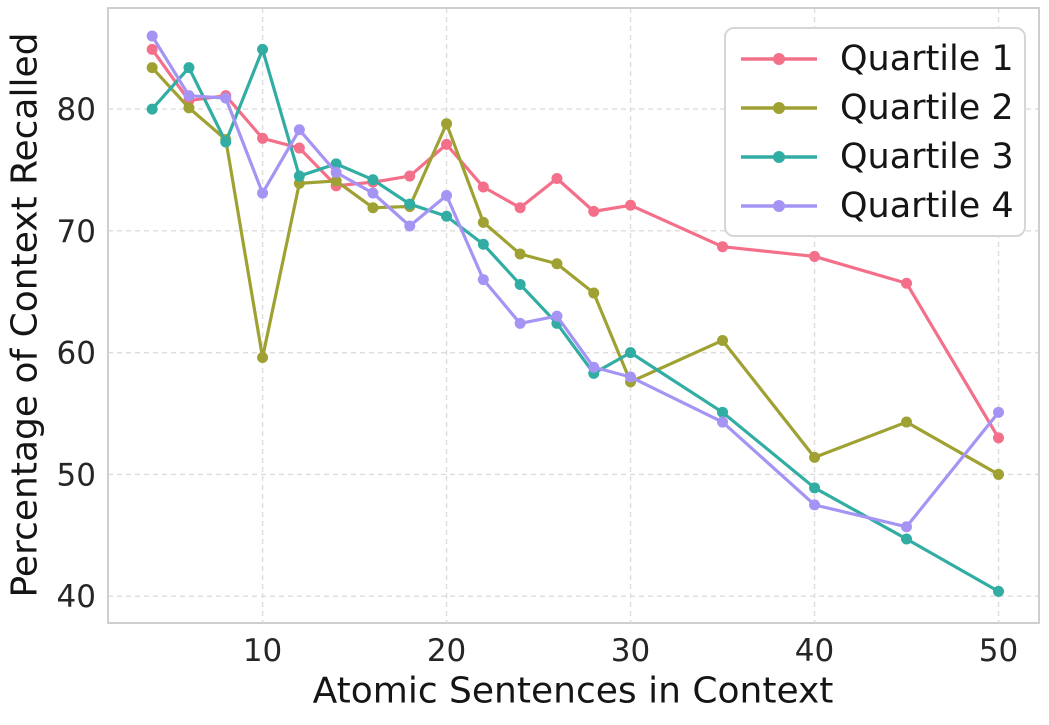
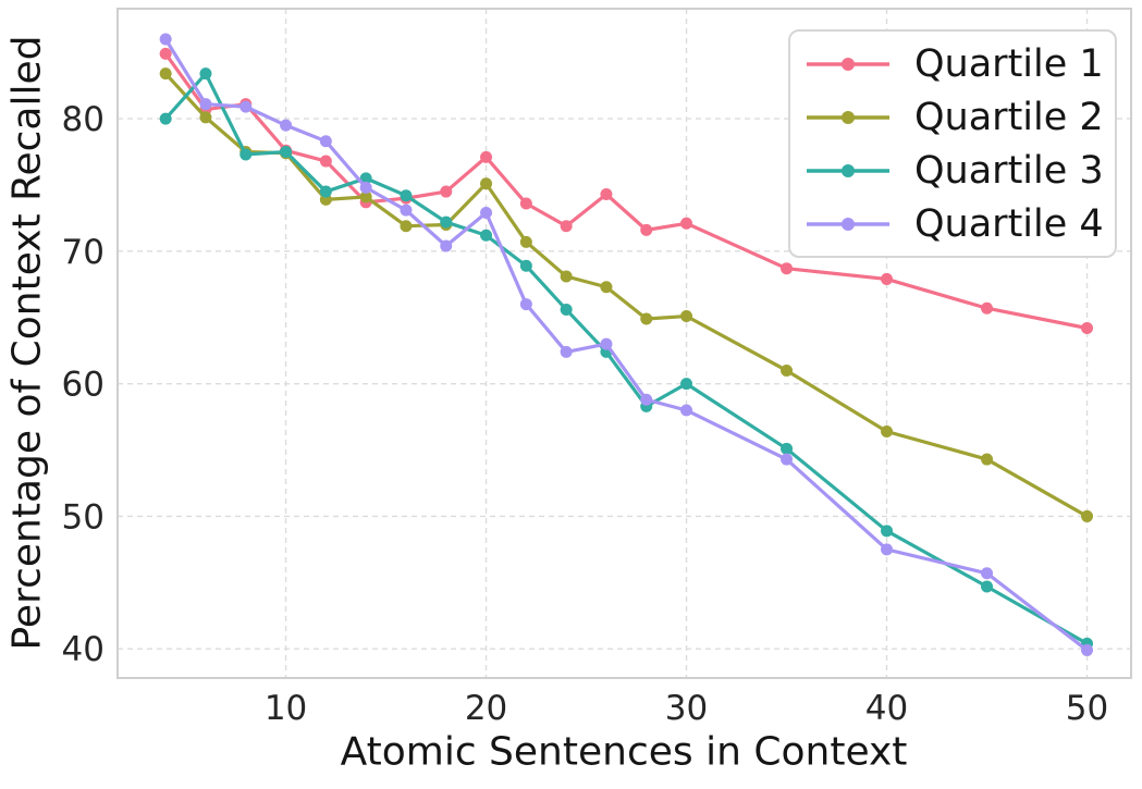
Quartile 2/10: 59.6 -> 77.4
Quartile 3/10: 84.9 -> 77.5
Quartile 4/10: 73.1 -> 79.5
Quartile 2/20: 78.8 -> 75.1
Quartile 2/30: 57.6 -> 65.1
Quartile 2/40: 51.4 -> 56.4
Quartile 1/50: 53.0 -> 64.2
Quartile 4/50: 55.1 -> 39.9
